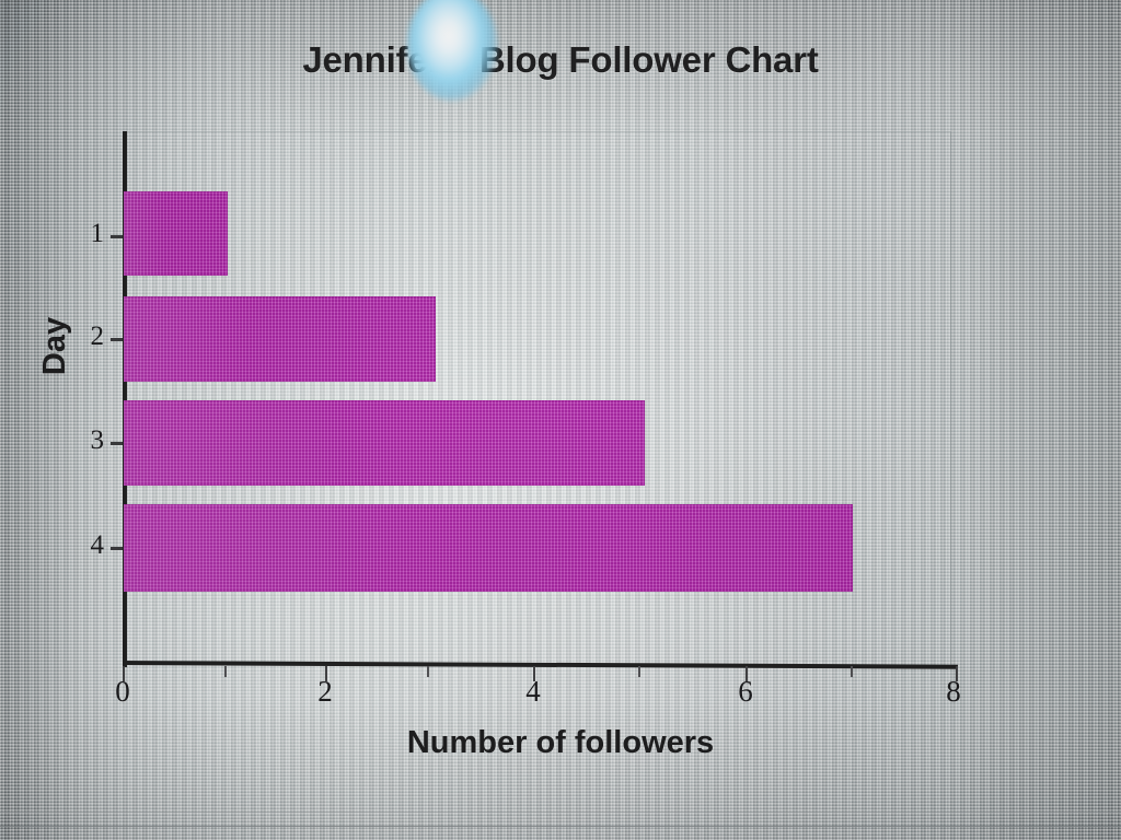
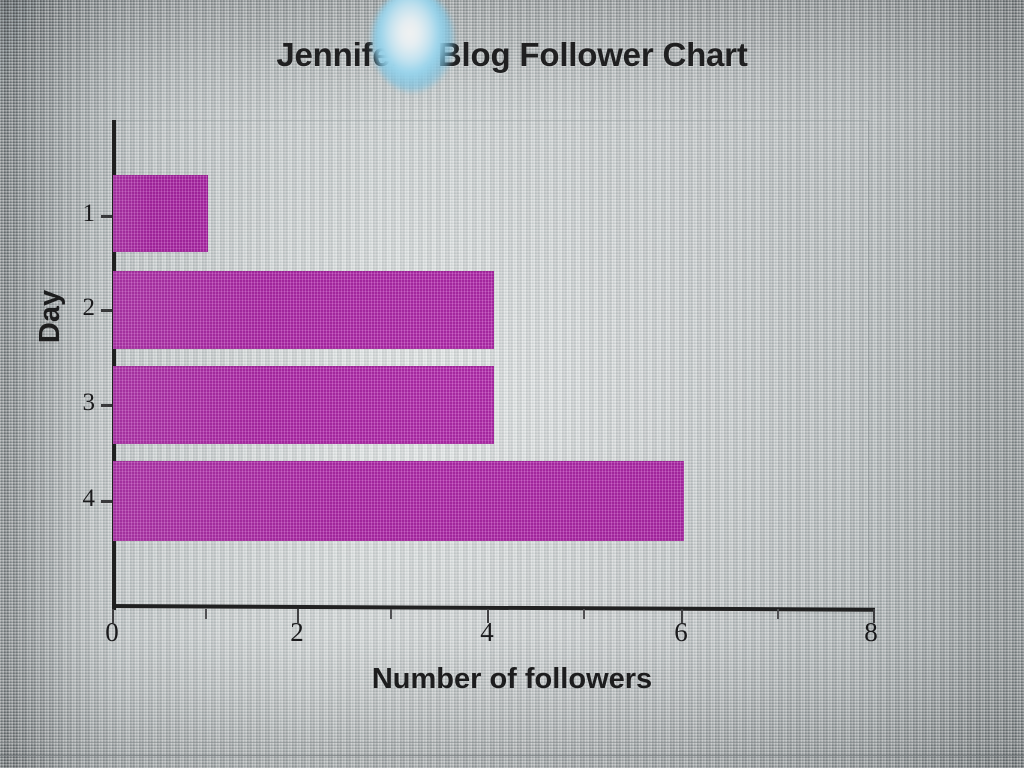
2: 3 -> 4
3: 5 -> 4
4: 7 -> 6
